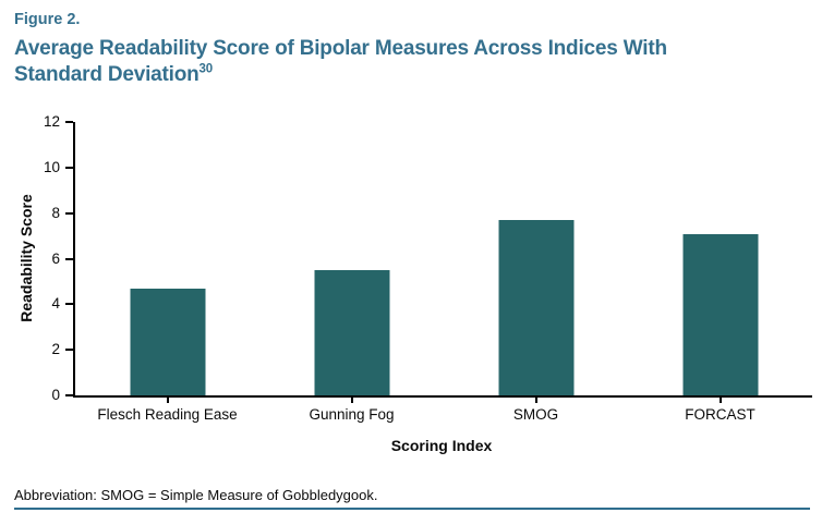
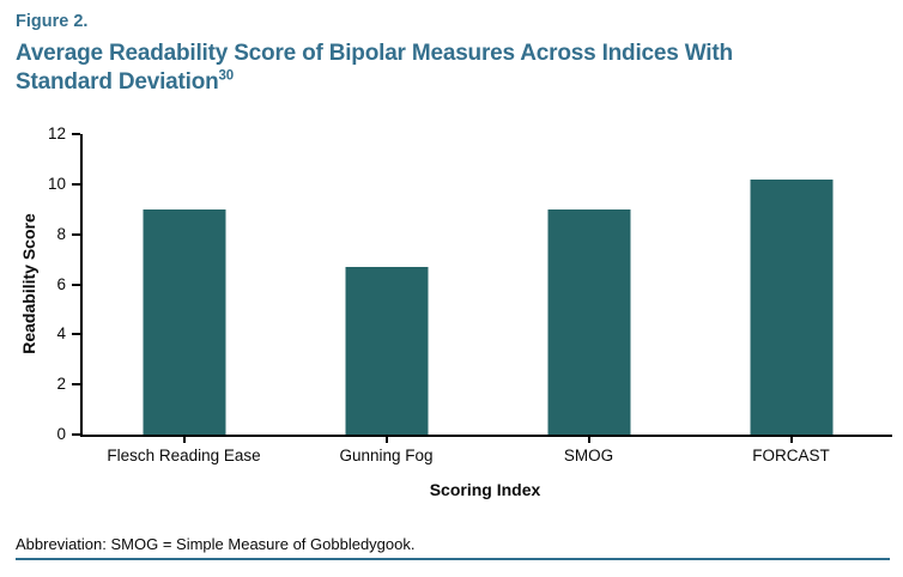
Flesch Reading Ease: 4.7 -> 9.0
Gunning Fog: 5.5 -> 6.7
SMOG: 7.7 -> 9.0
FORCAST: 7.1 -> 10.2
